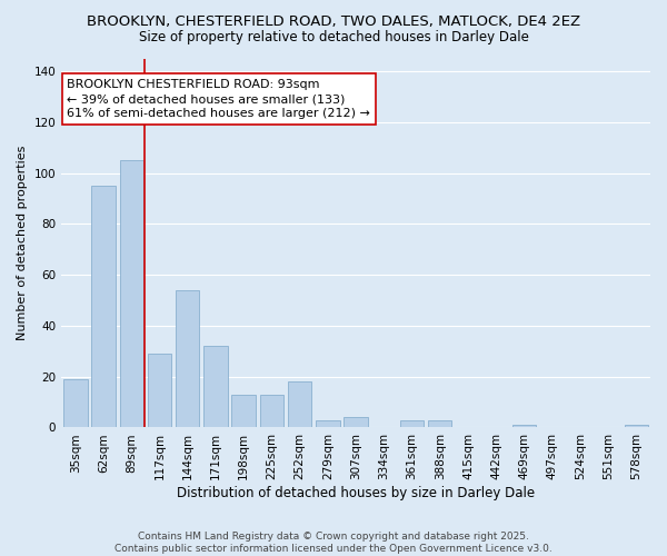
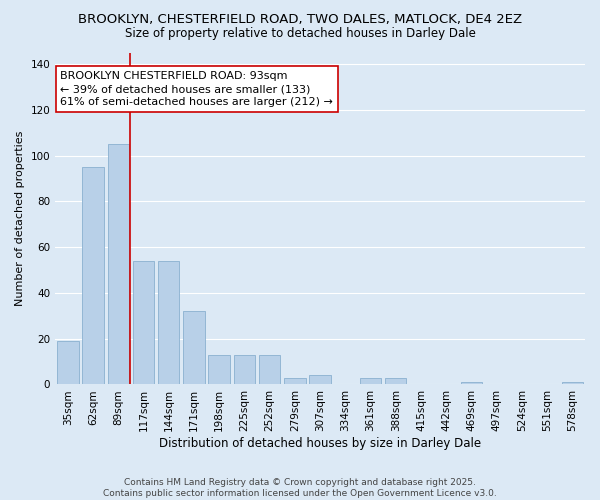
117sqm: 29 -> 54
252sqm: 18 -> 13
